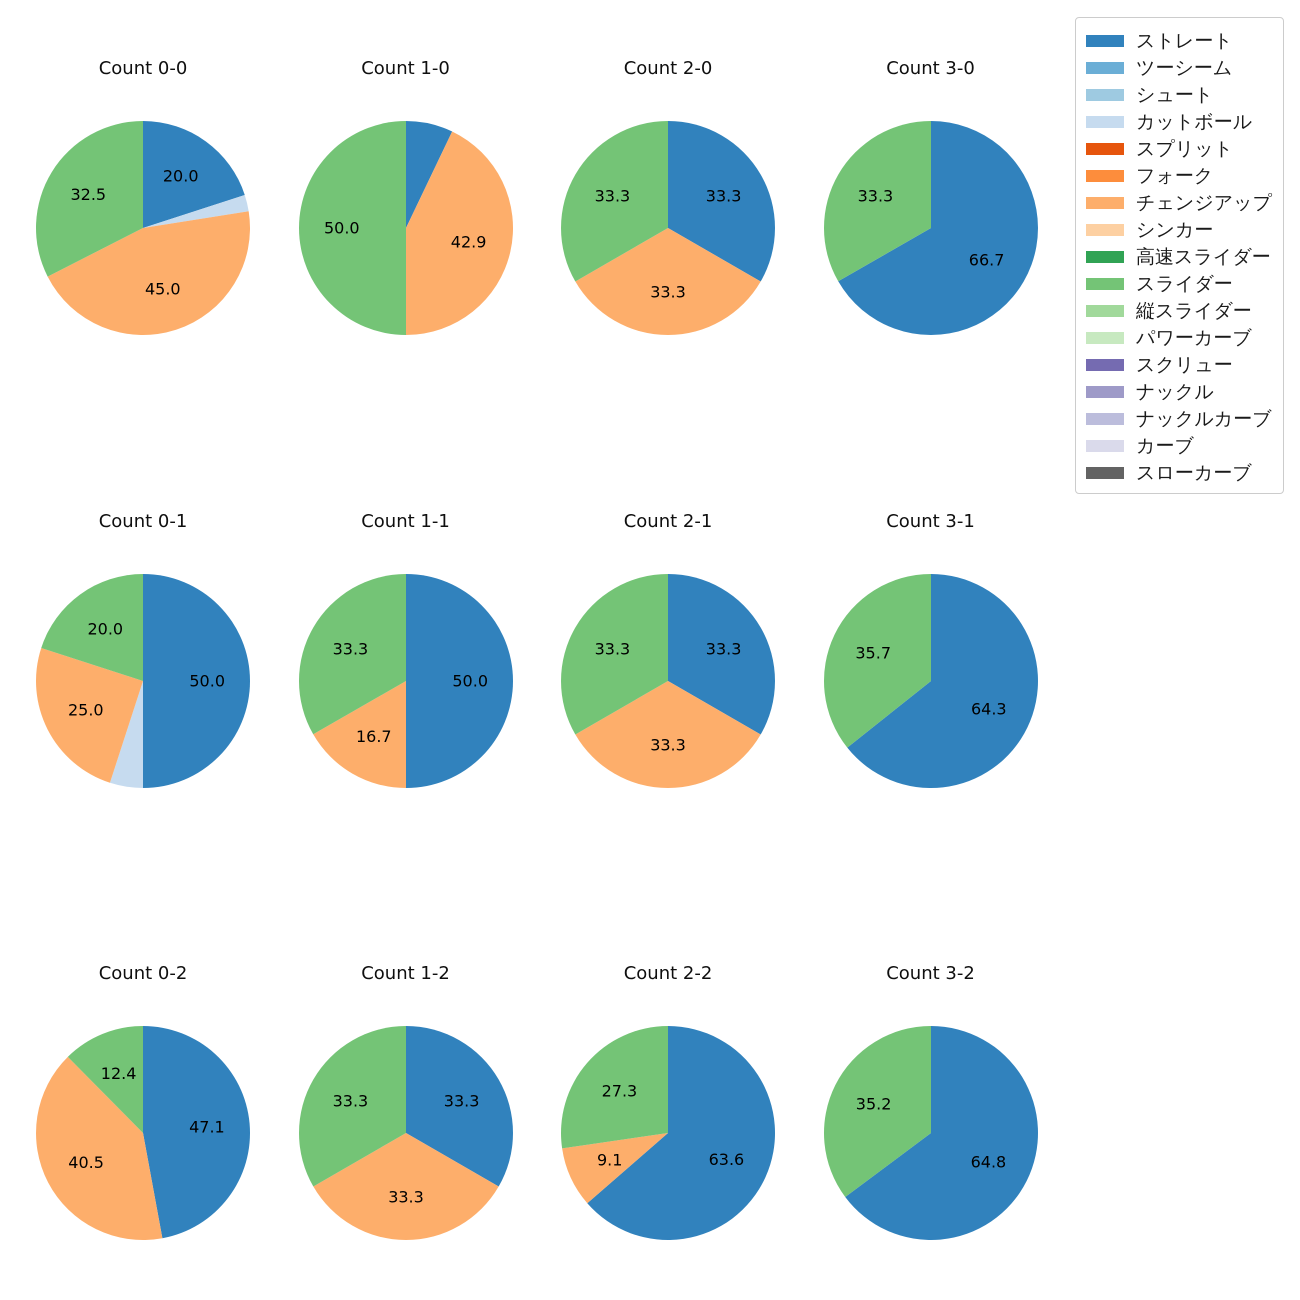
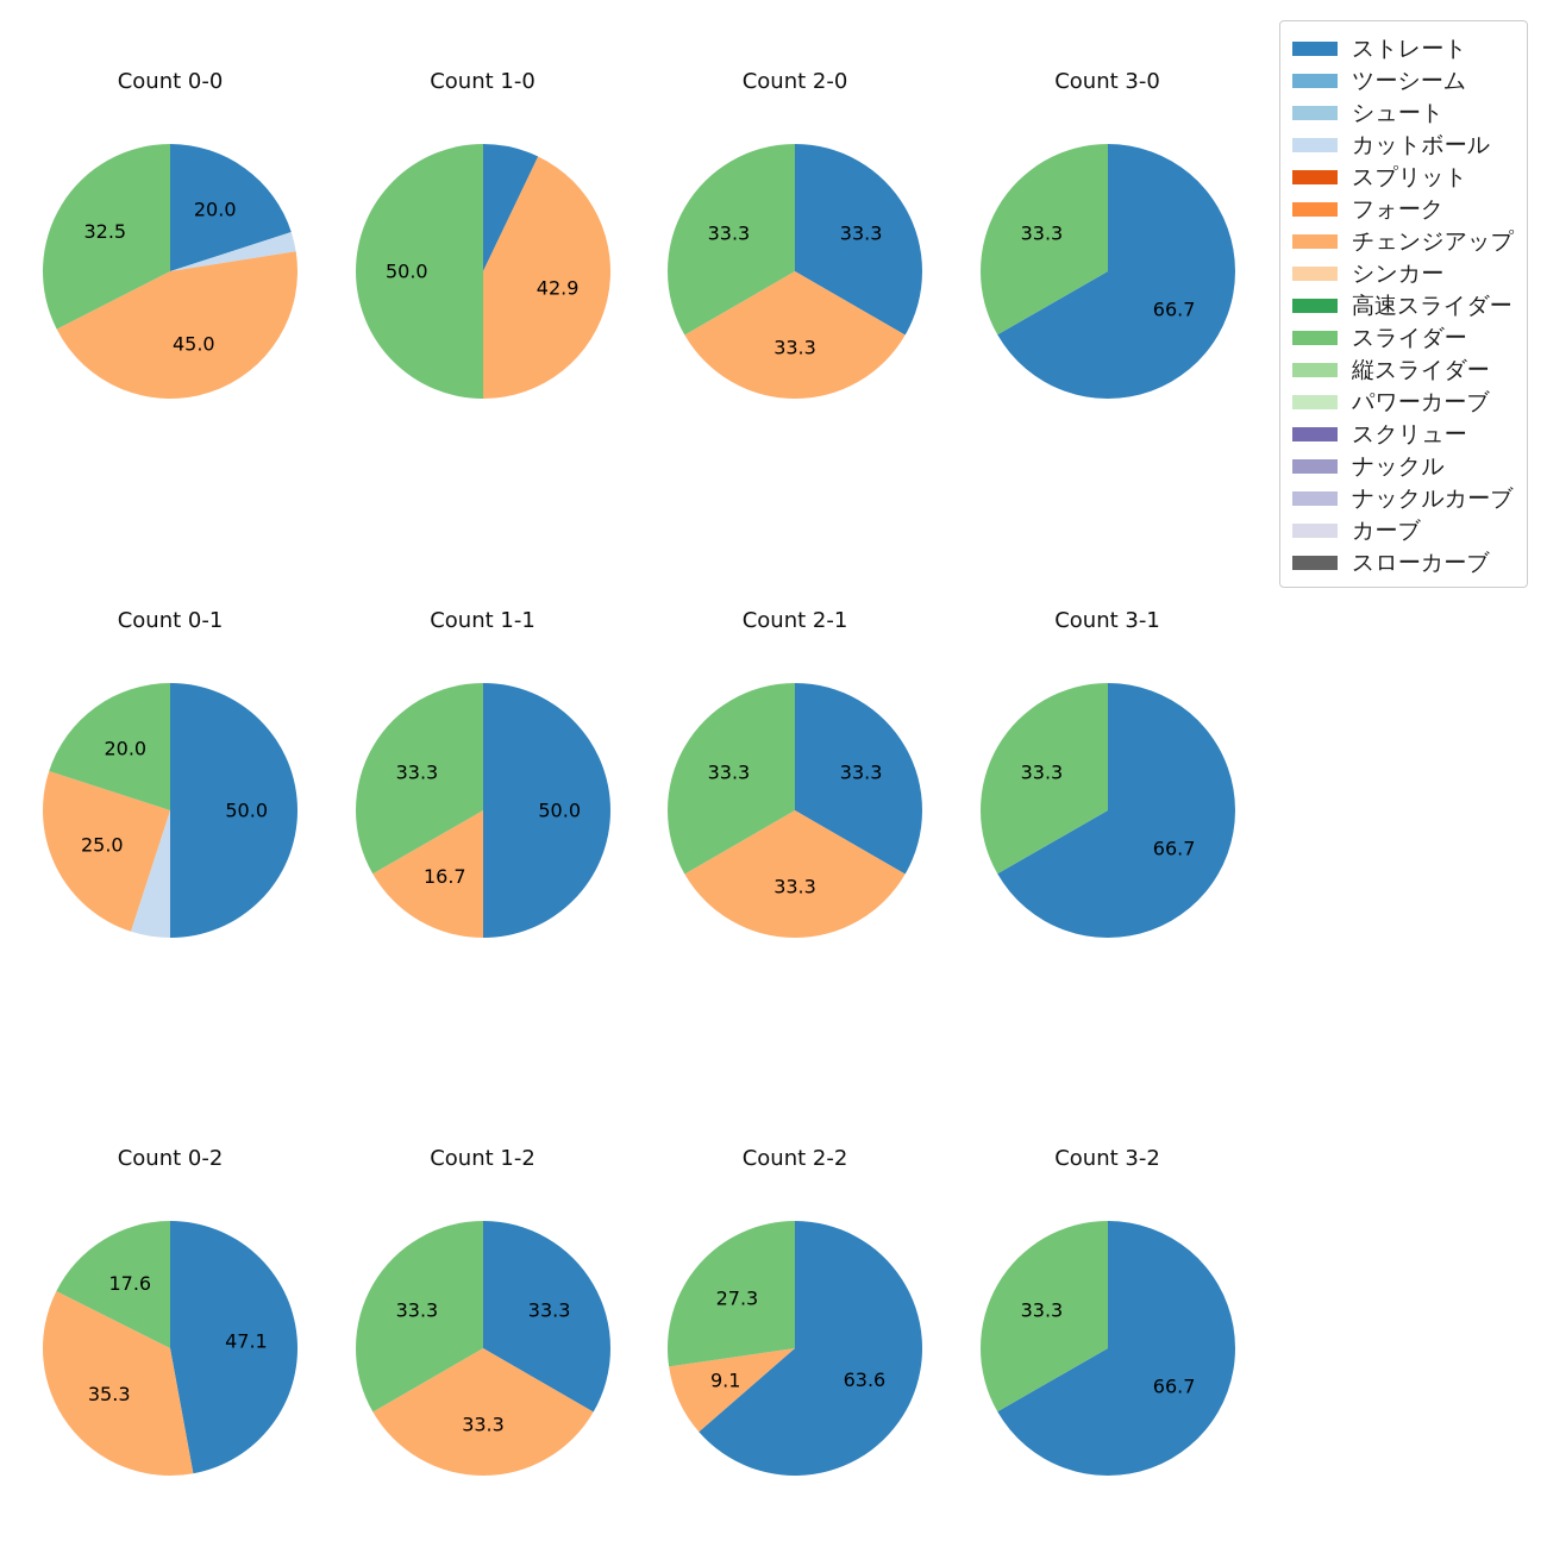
Count 3-1/ストレート: 64.3 -> 66.7
Count 3-1/スライダー: 35.7 -> 33.3
Count 0-2/チェンジアップ: 40.5 -> 35.3
Count 0-2/スライダー: 12.4 -> 17.6
Count 3-2/ストレート: 64.8 -> 66.7
Count 3-2/スライダー: 35.2 -> 33.3
